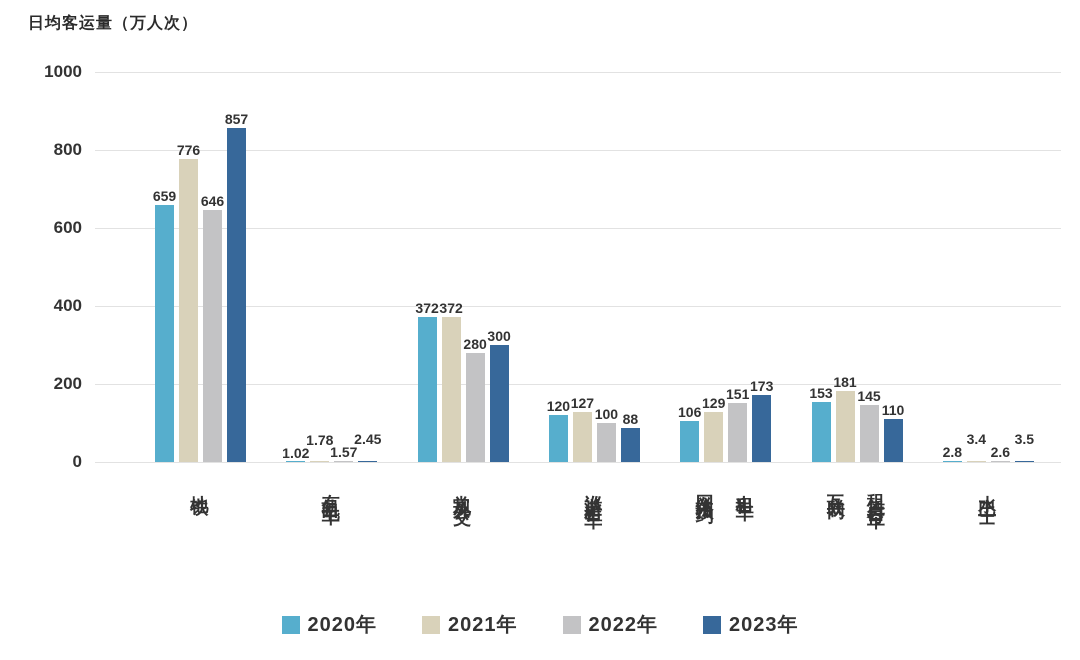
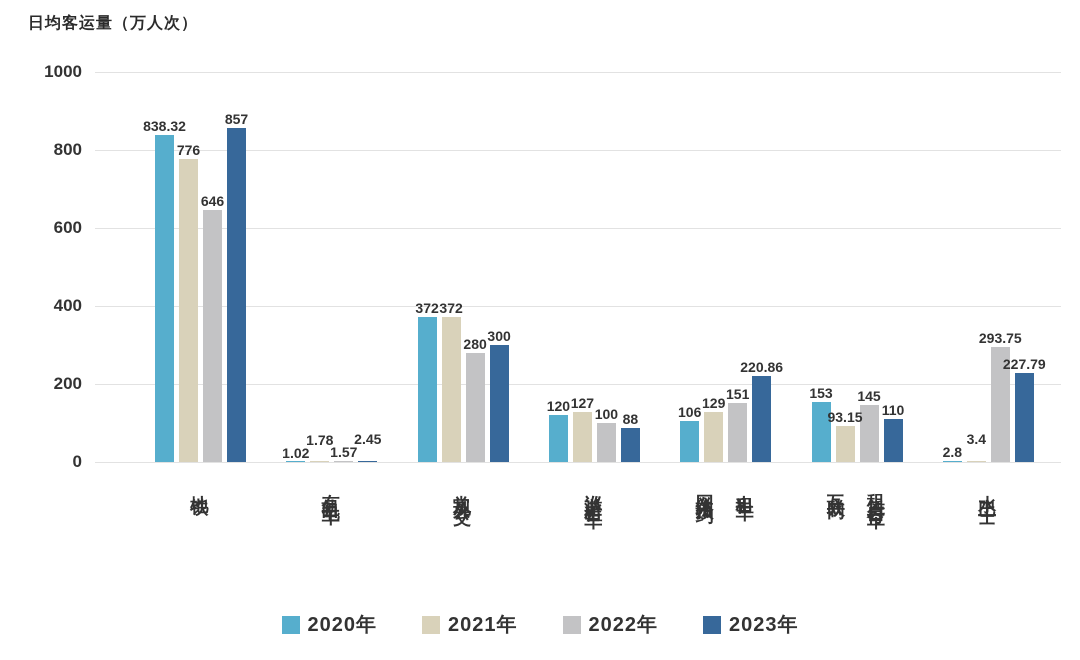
2020年/地铁: 659 -> 838.32
2023年/网络预约出租车: 173 -> 220.86
2021年/互联网租赁自行车: 181 -> 93.15
2022年/水上巴士: 2.6 -> 293.75
2023年/水上巴士: 3.5 -> 227.79
